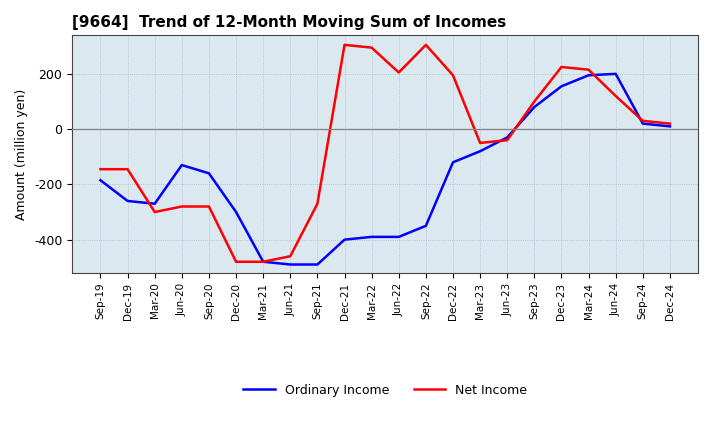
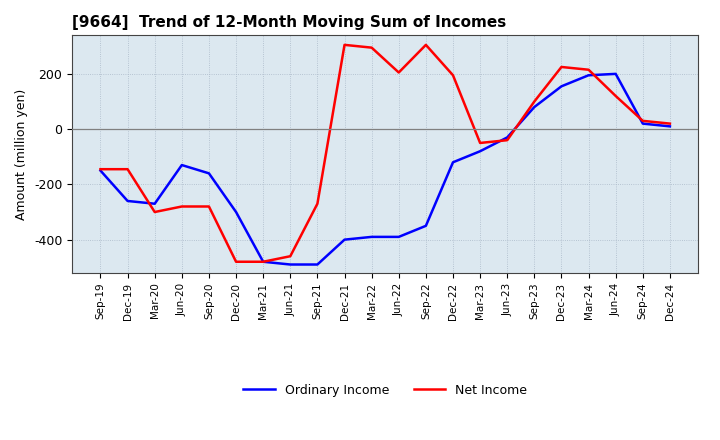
Ordinary Income/Sep-19: -185 -> -150
